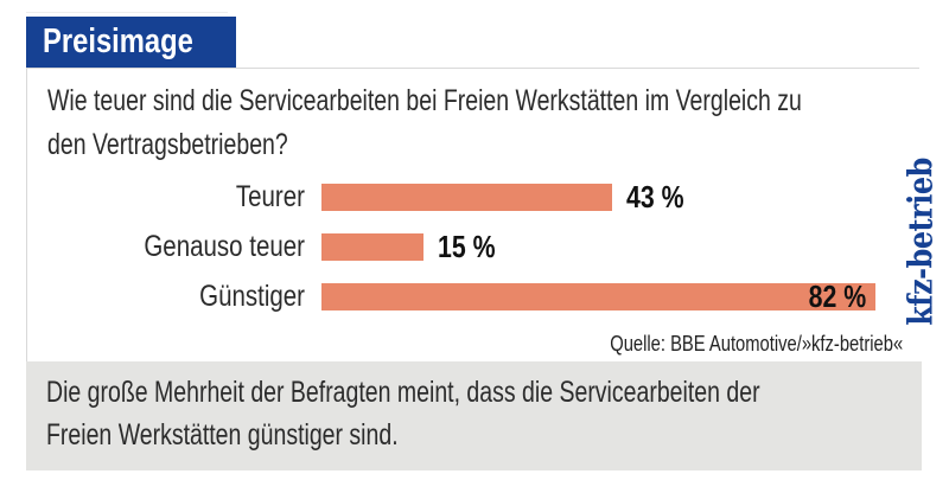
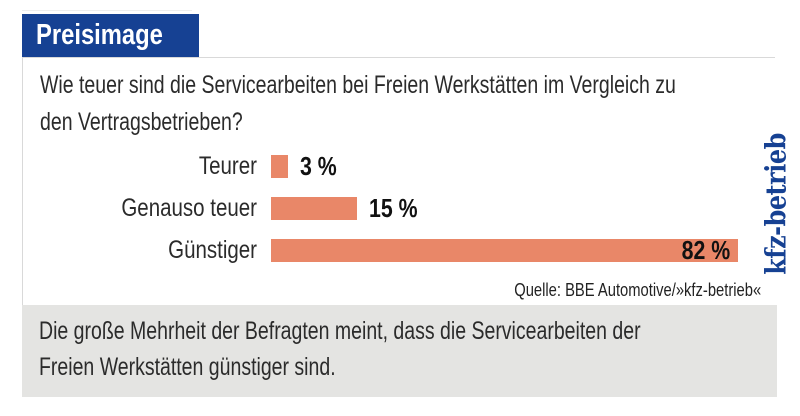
Teurer: 43 -> 3
